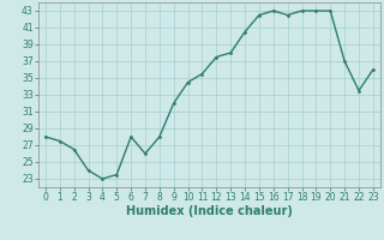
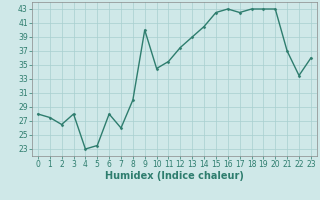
3: 24.0 -> 28.0
8: 28.0 -> 30.0
9: 32.0 -> 40.0
13: 38.0 -> 39.0
